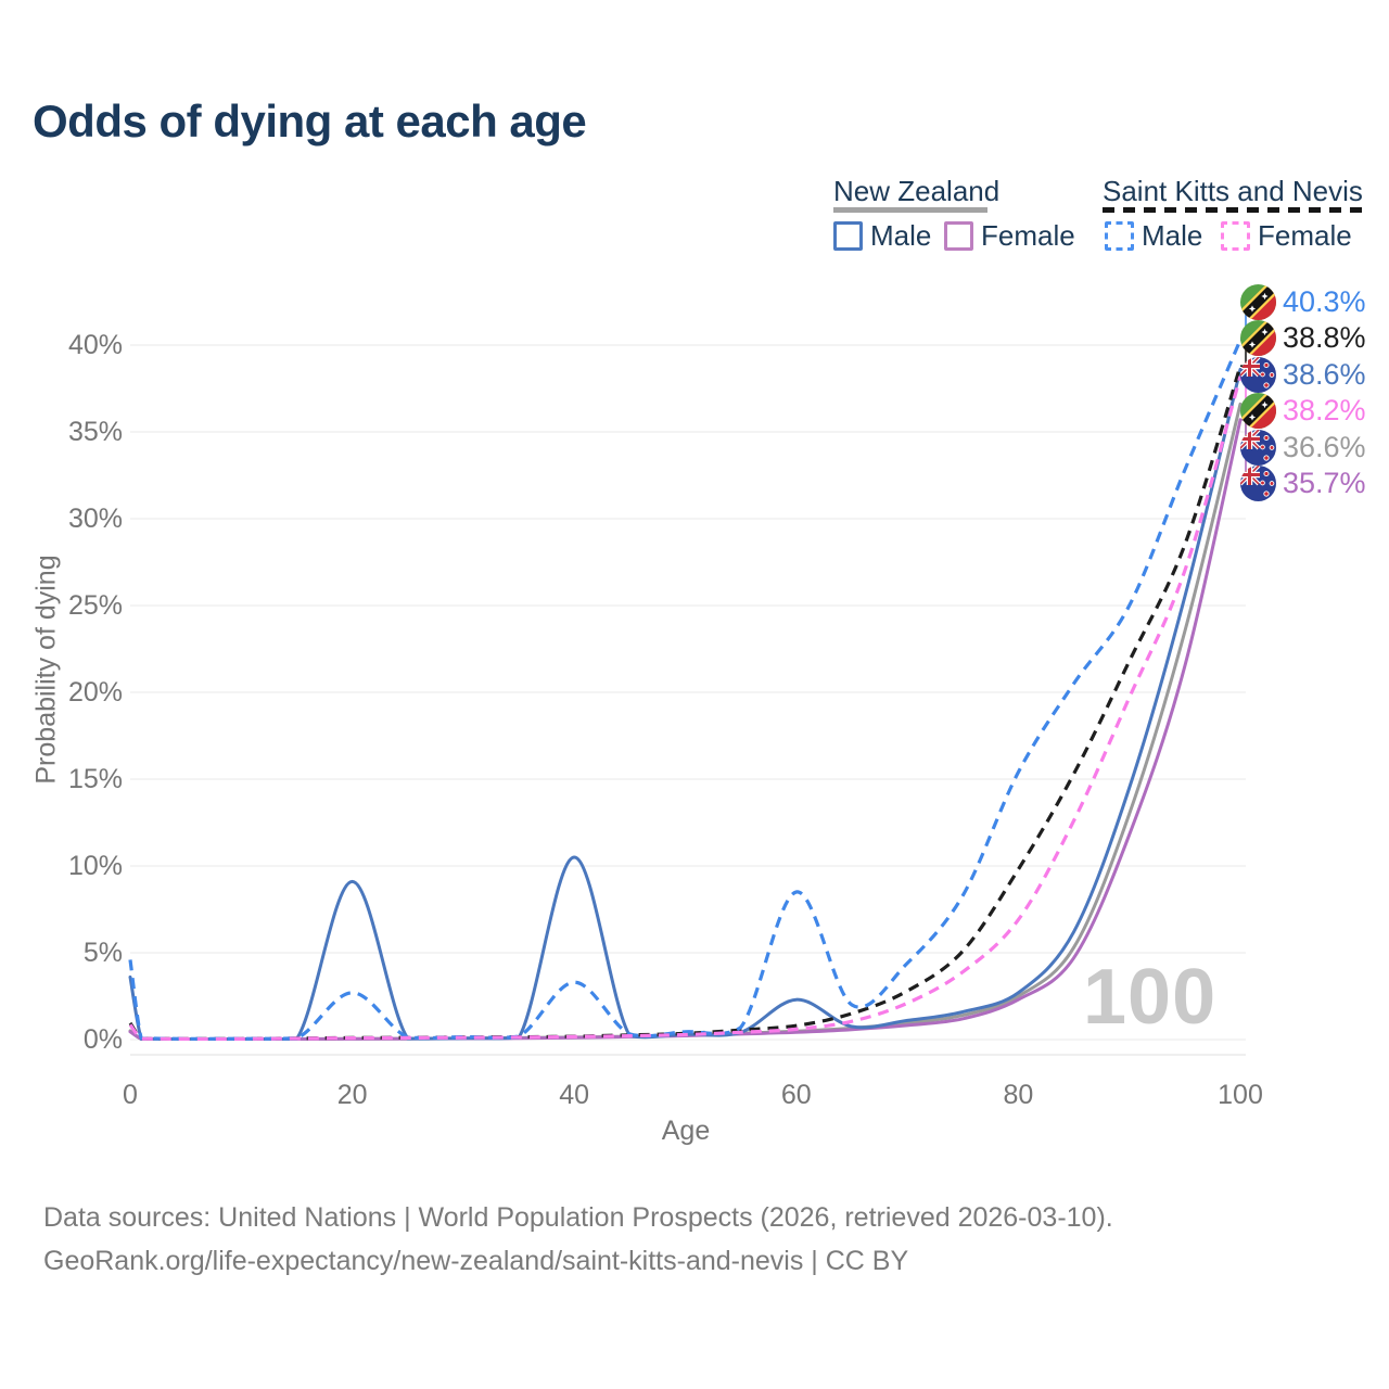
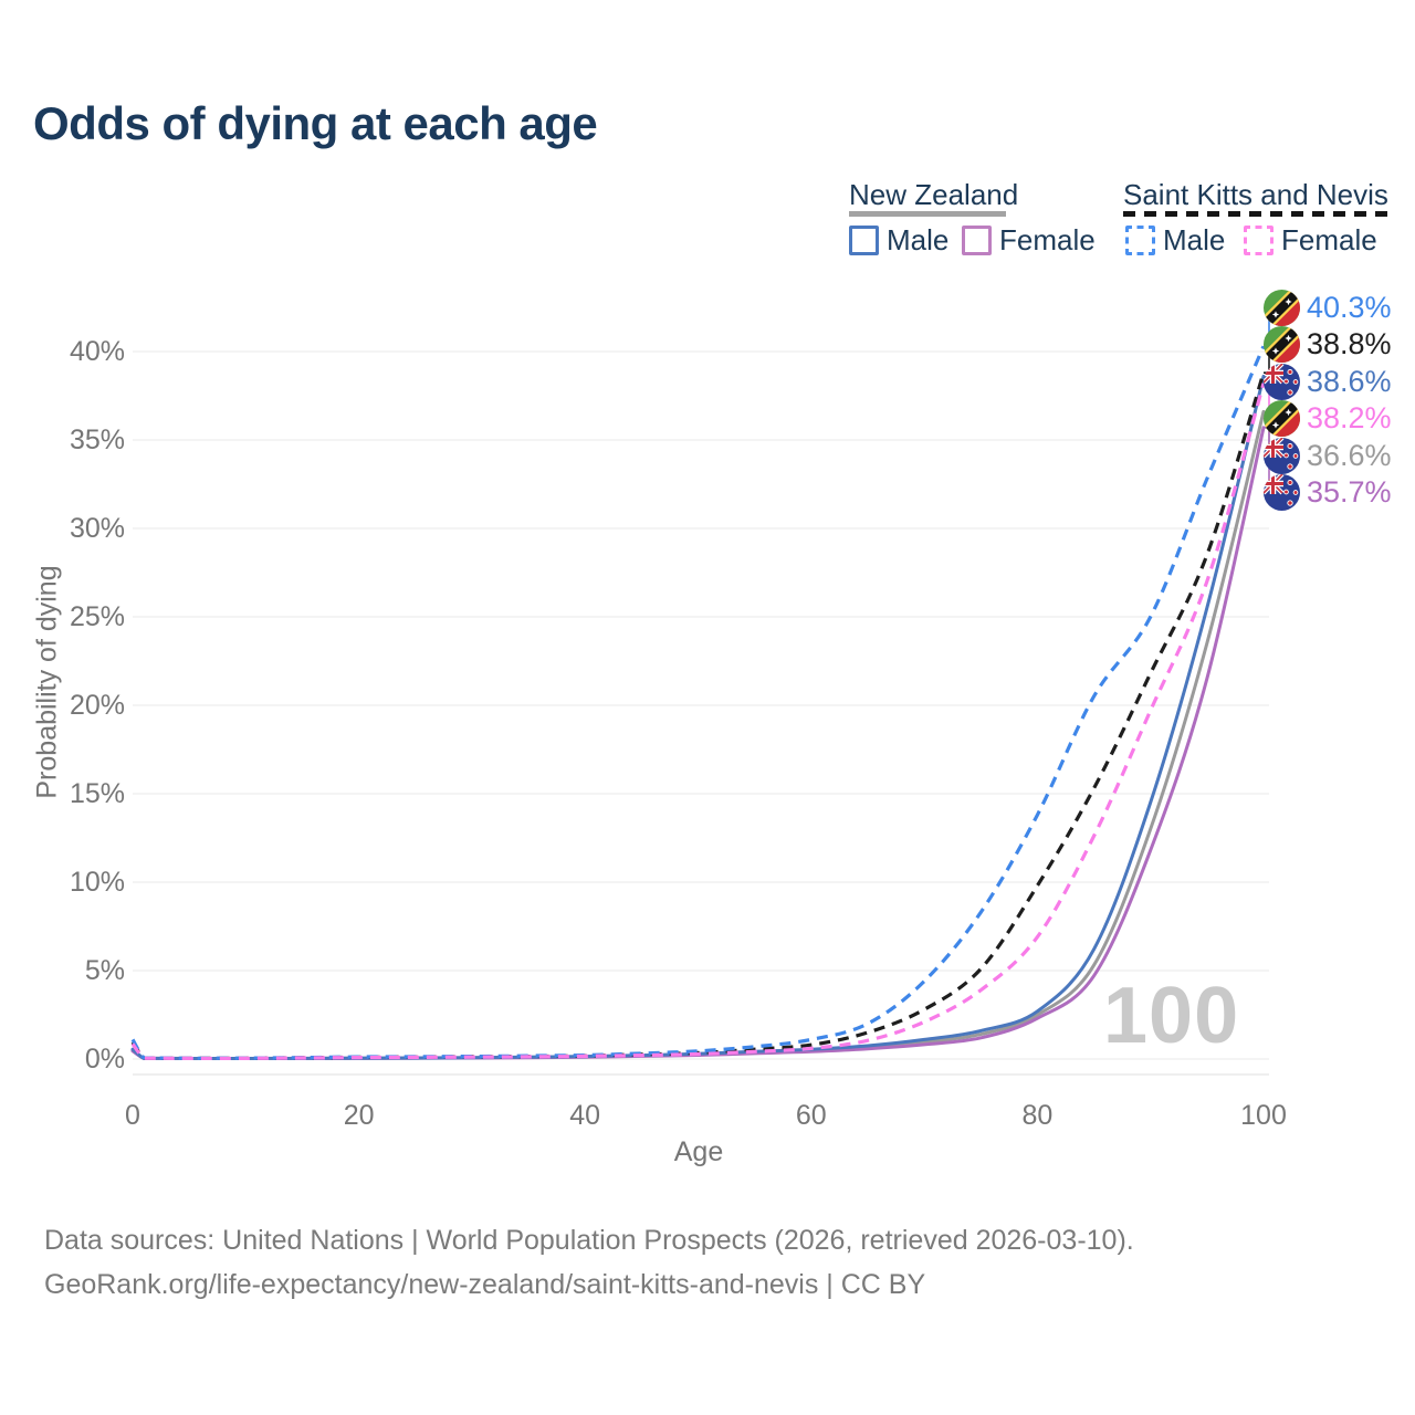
Saint Kitts and Nevis Male/0: 4.6% -> 1.1%
New Zealand Male/0: 3.6% -> 0.6%
Saint Kitts and Nevis Male/20: 2.7% -> 0.1%
New Zealand Male/20: 9.1% -> 0.1%
Saint Kitts and Nevis Male/40: 3.3% -> 0.2%
New Zealand Male/40: 10.5% -> 0.1%
Saint Kitts and Nevis Male/60: 8.5% -> 1.1%
New Zealand Male/60: 2.3% -> 0.6%
Saint Kitts and Nevis Male/80: 15.4% -> 13.8%
